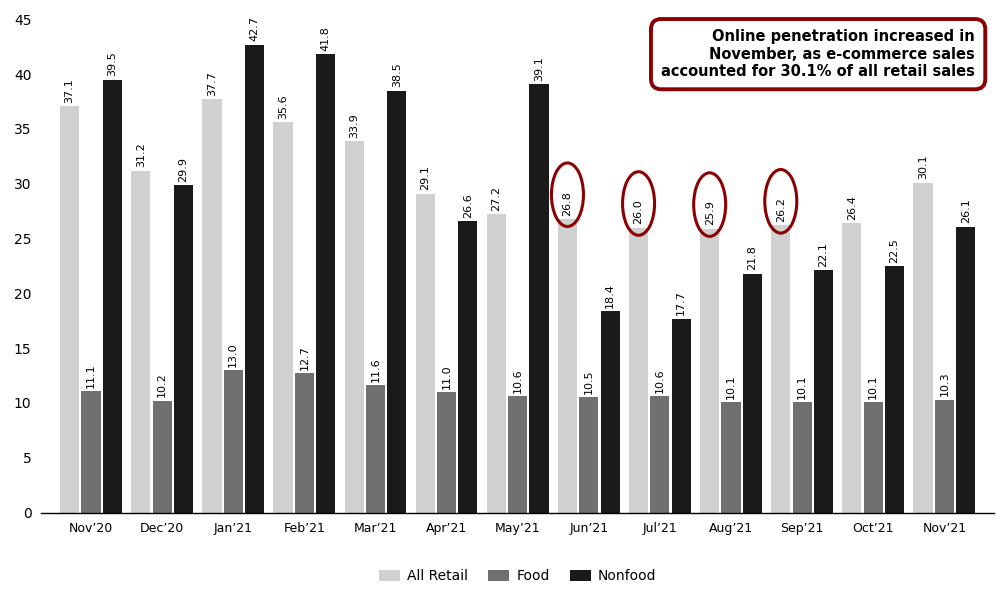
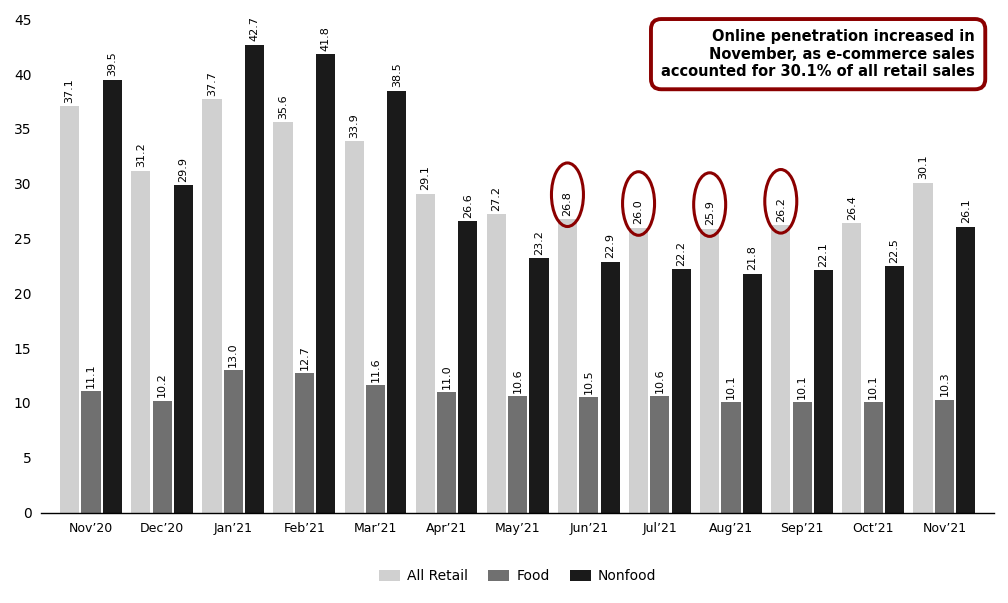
Nonfood/May’21: 39.1 -> 23.2
Nonfood/Jun’21: 18.4 -> 22.9
Nonfood/Jul’21: 17.7 -> 22.2
